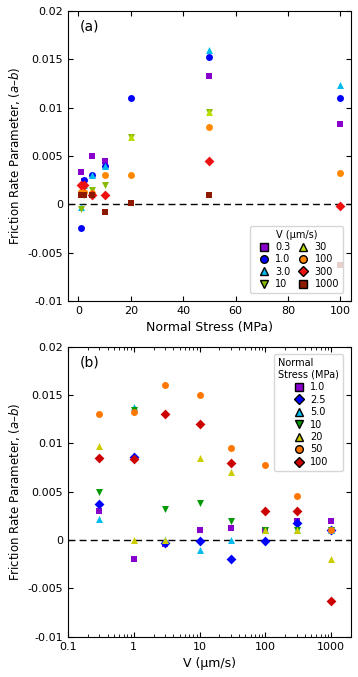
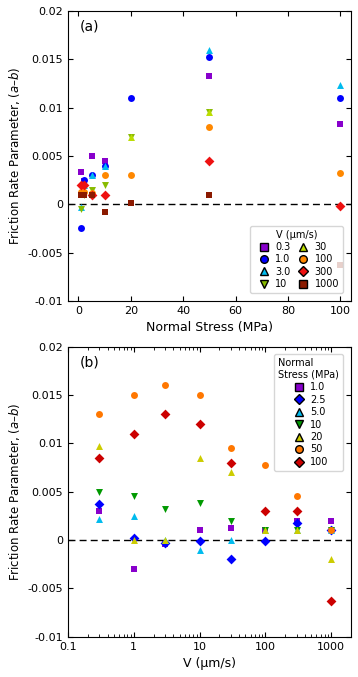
1.0/1: -0.0020 -> -0.0030
2.5/1: 0.0086 -> 0.0002
5.0/1: 0.0138 -> 0.0025
10/1: 0.0134 -> 0.0045
50/1: 0.0132 -> 0.0150
100/1: 0.0084 -> 0.0110
